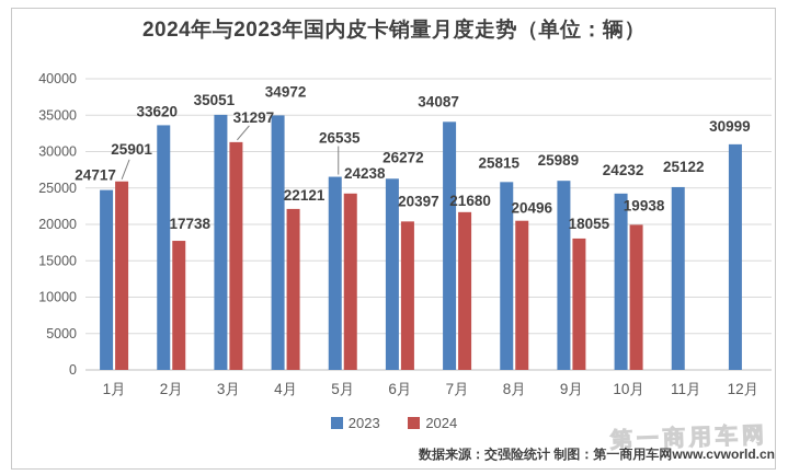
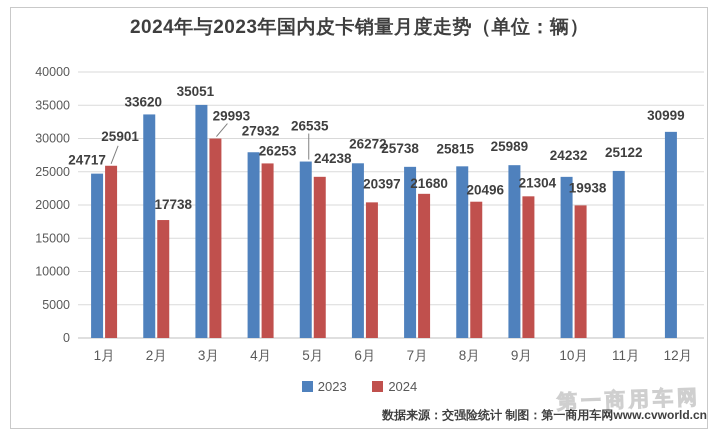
2024/3月: 31297 -> 29993
2023/4月: 34972 -> 27932
2024/4月: 22121 -> 26253
2023/7月: 34087 -> 25738
2024/9月: 18055 -> 21304
